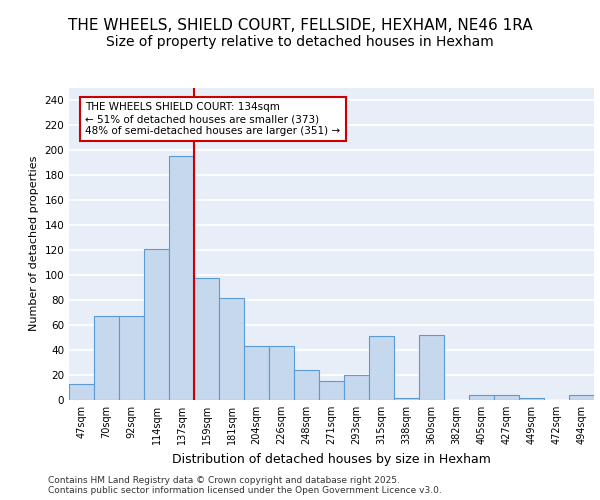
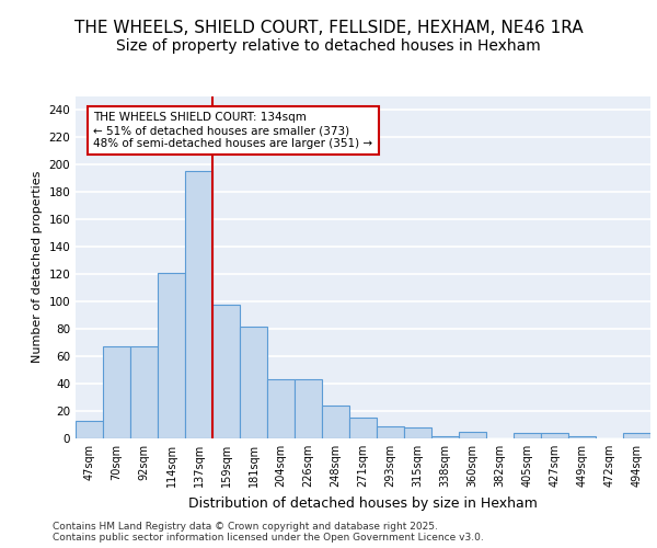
293sqm: 20 -> 9
315sqm: 51 -> 8
360sqm: 52 -> 5
